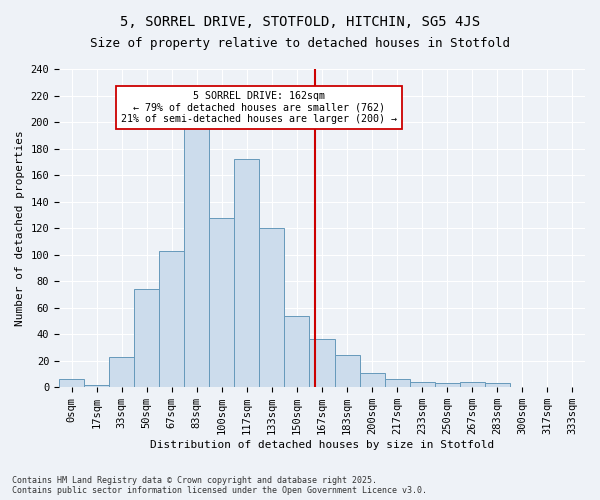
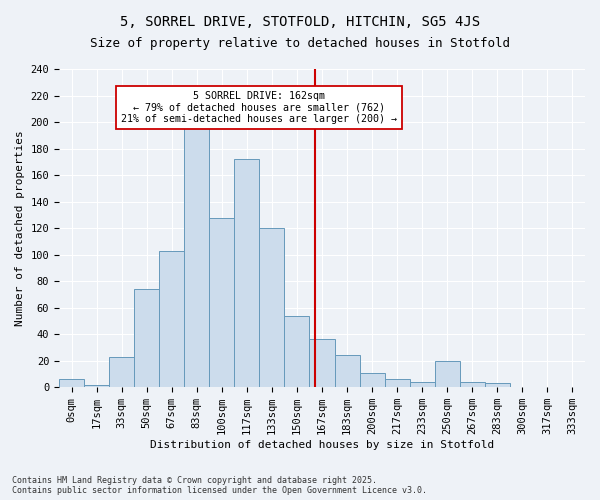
250sqm: 3 -> 20
